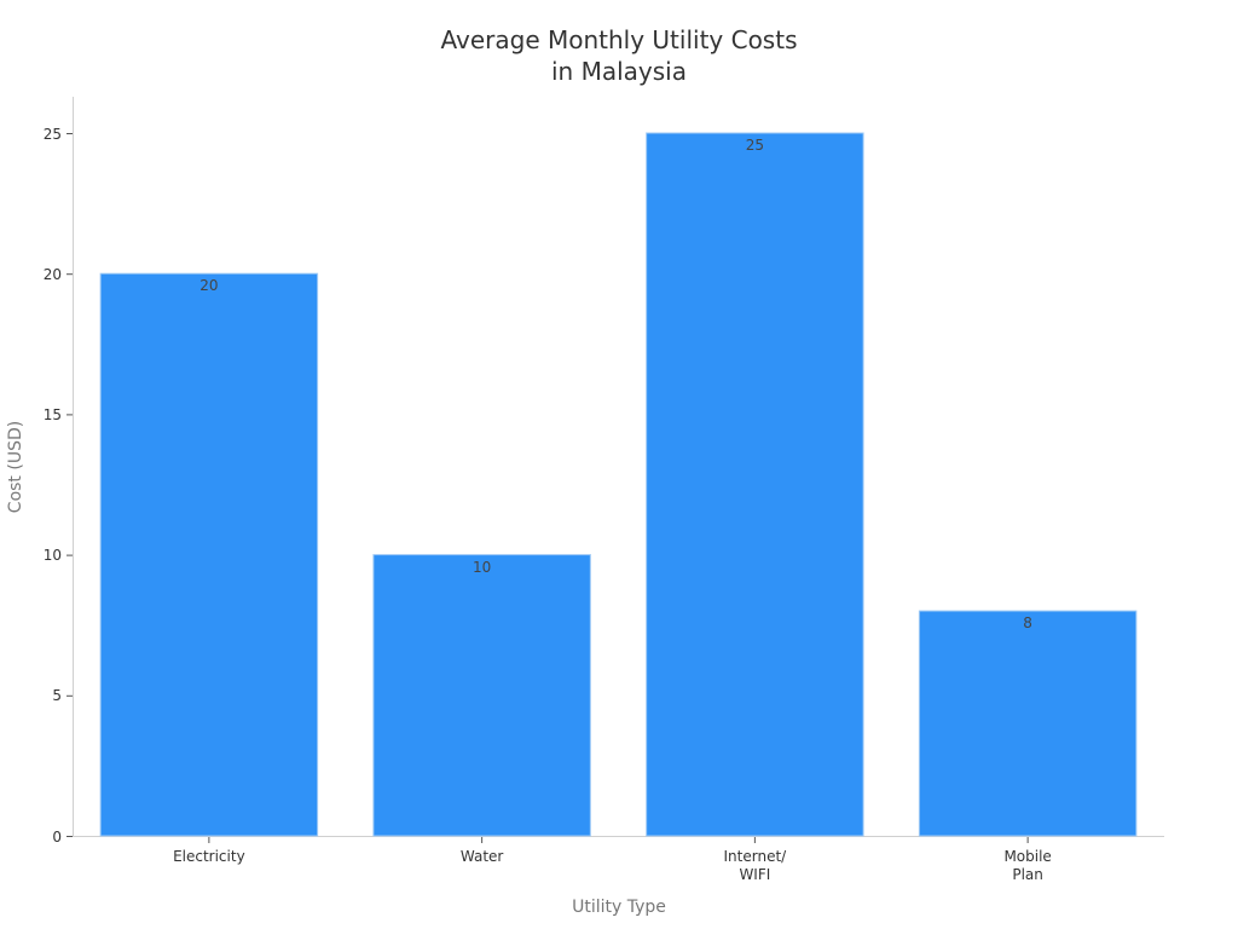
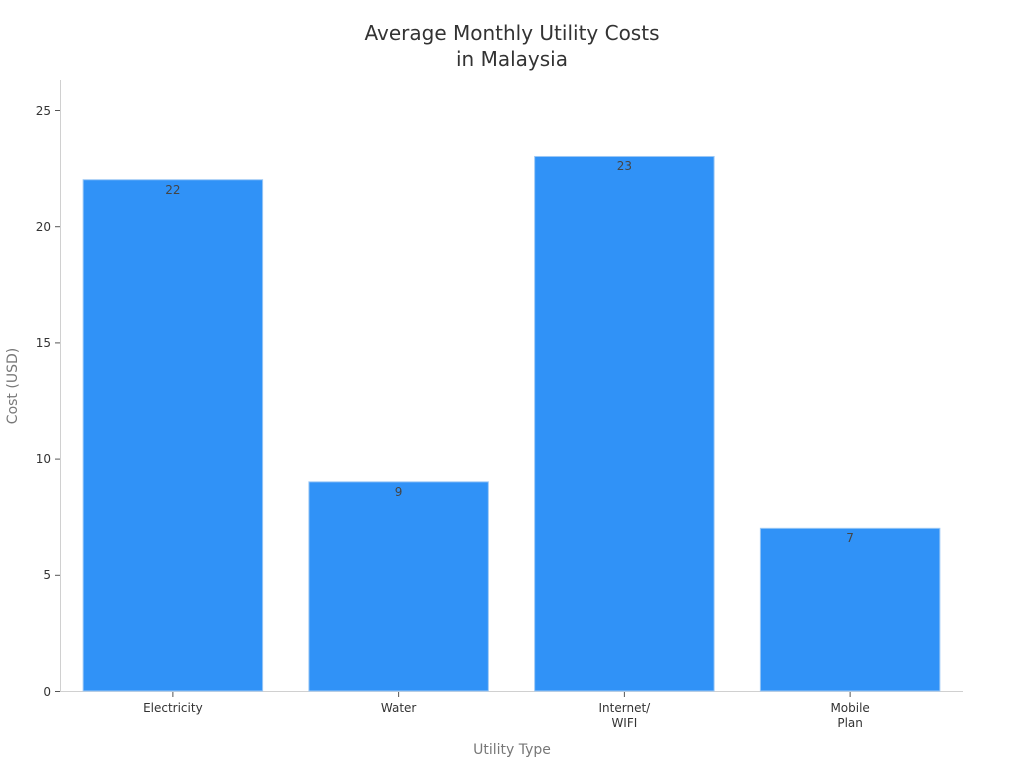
Electricity: 20 -> 22
Water: 10 -> 9
Internet/ WIFI: 25 -> 23
Mobile Plan: 8 -> 7
